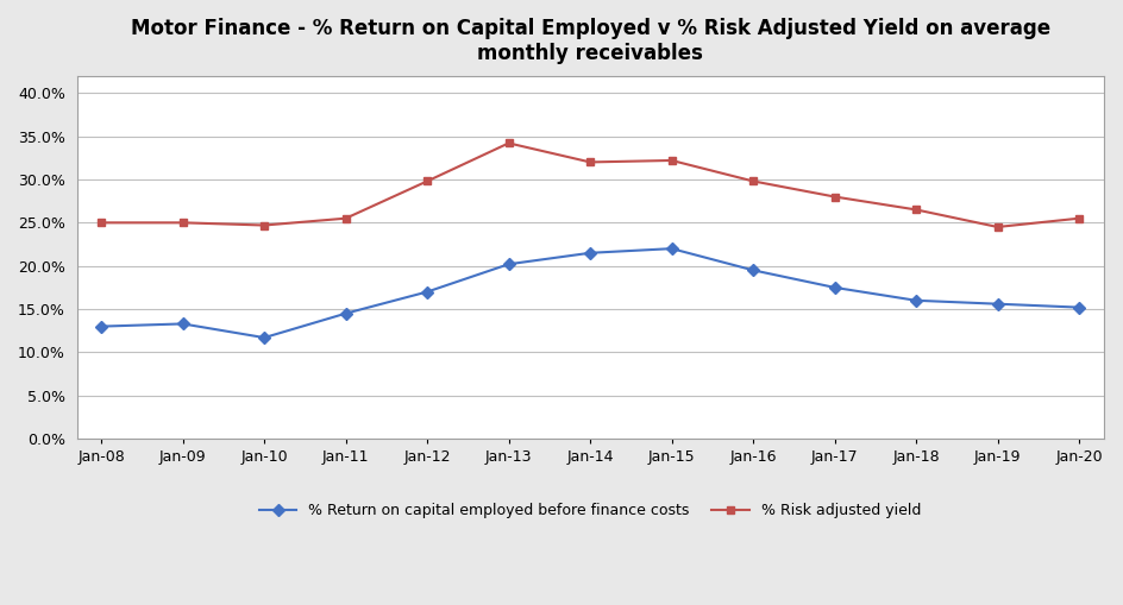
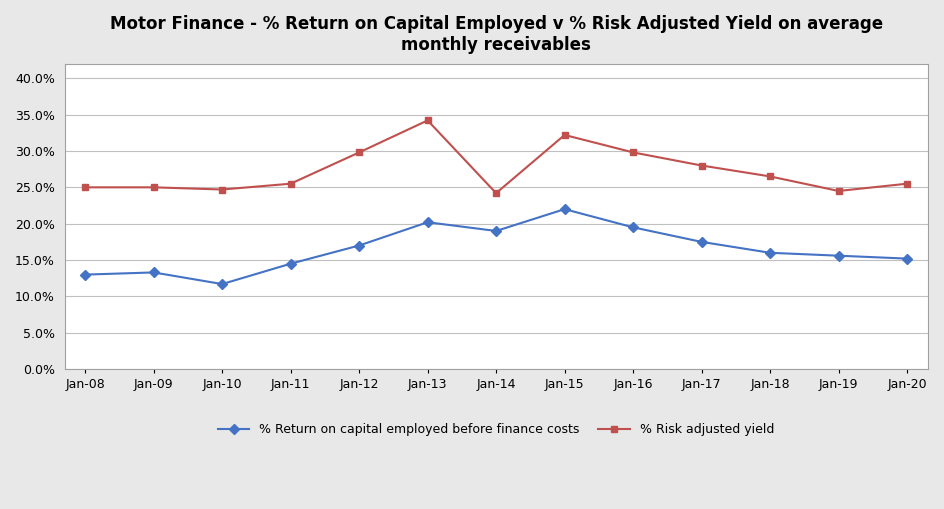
% Return on capital employed before finance costs/Jan-14: 21.5% -> 19.0%
% Risk adjusted yield/Jan-14: 32.0% -> 24.2%
